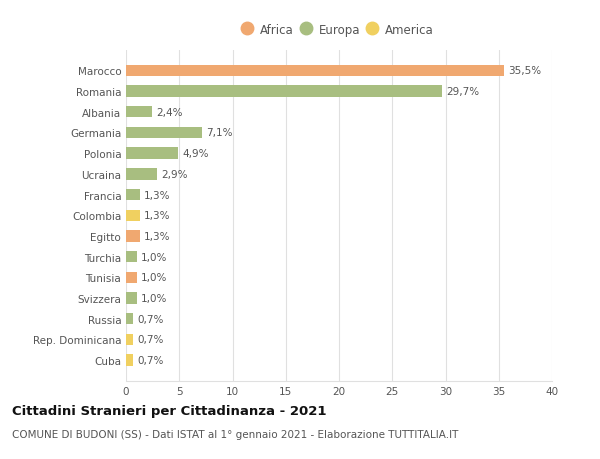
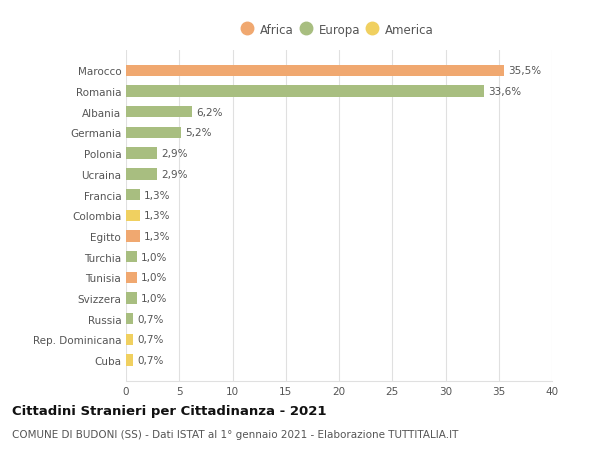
Romania: 29,7% -> 33,6%
Albania: 2,4% -> 6,2%
Germania: 7,1% -> 5,2%
Polonia: 4,9% -> 2,9%
